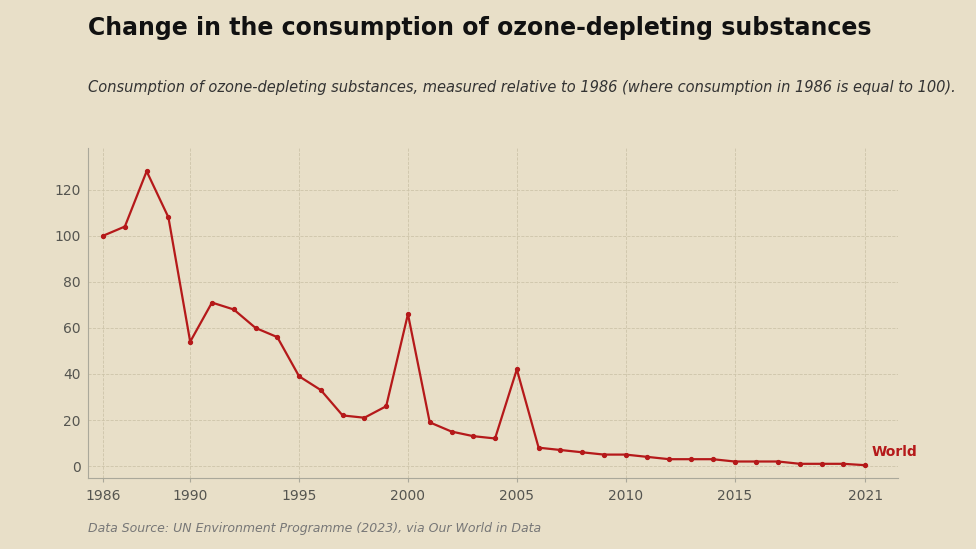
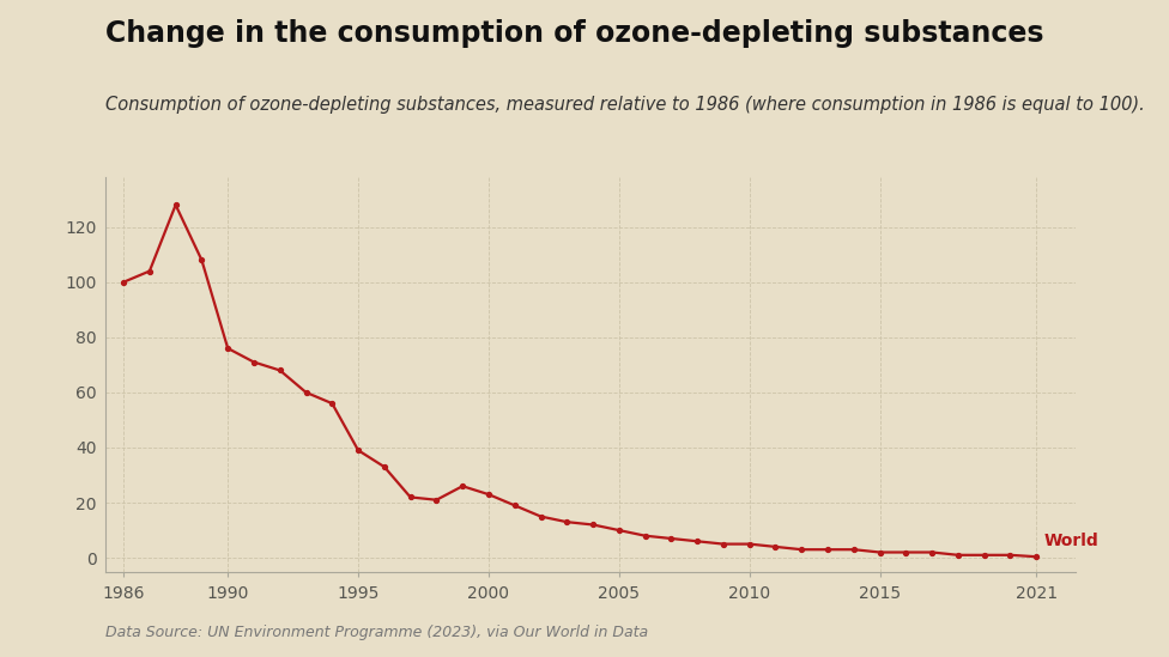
1990: 54.0 -> 76.0
2000: 66.0 -> 23.0
2005: 42.0 -> 10.0
